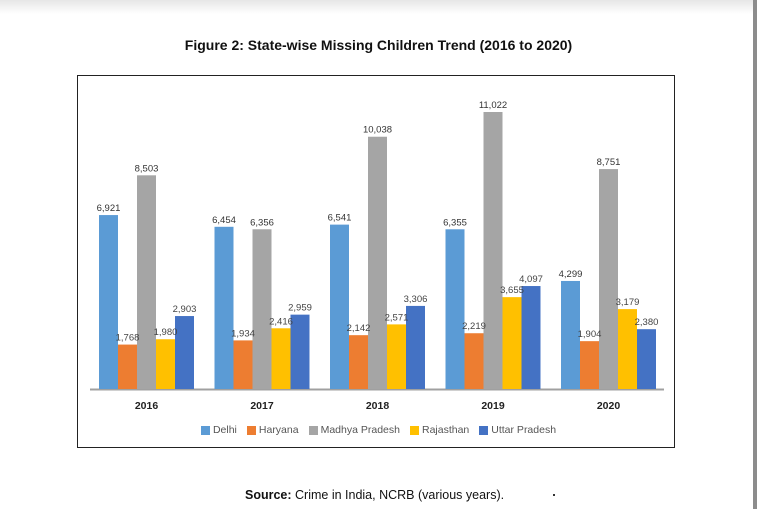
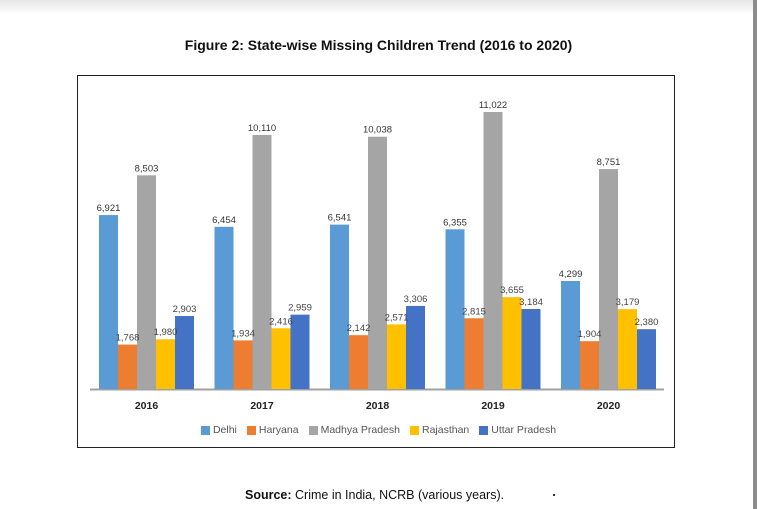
Madhya Pradesh/2017: 6,356 -> 10,110
Haryana/2019: 2,219 -> 2,815
Uttar Pradesh/2019: 4,097 -> 3,184
